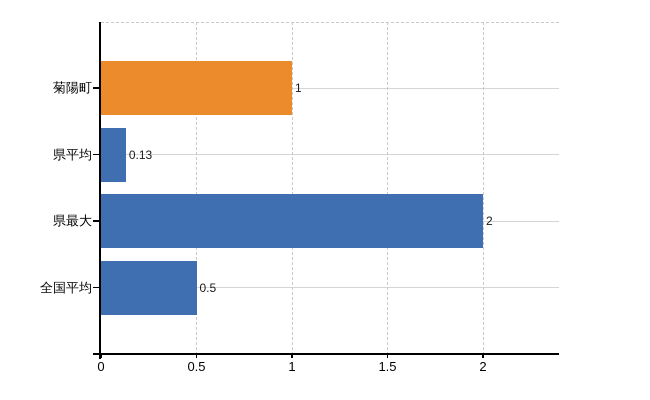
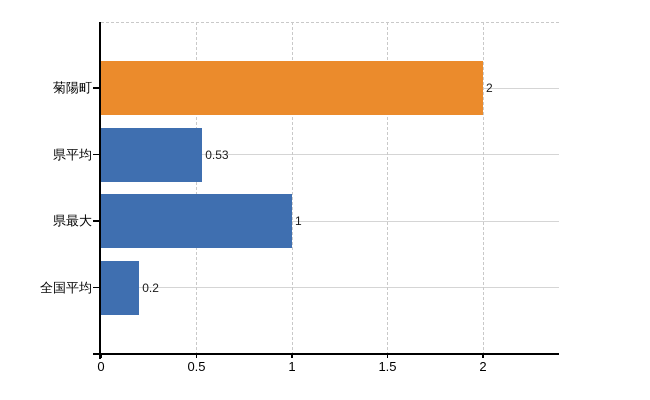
菊陽町: 1 -> 2
県平均: 0.13 -> 0.53
県最大: 2 -> 1
全国平均: 0.5 -> 0.2
